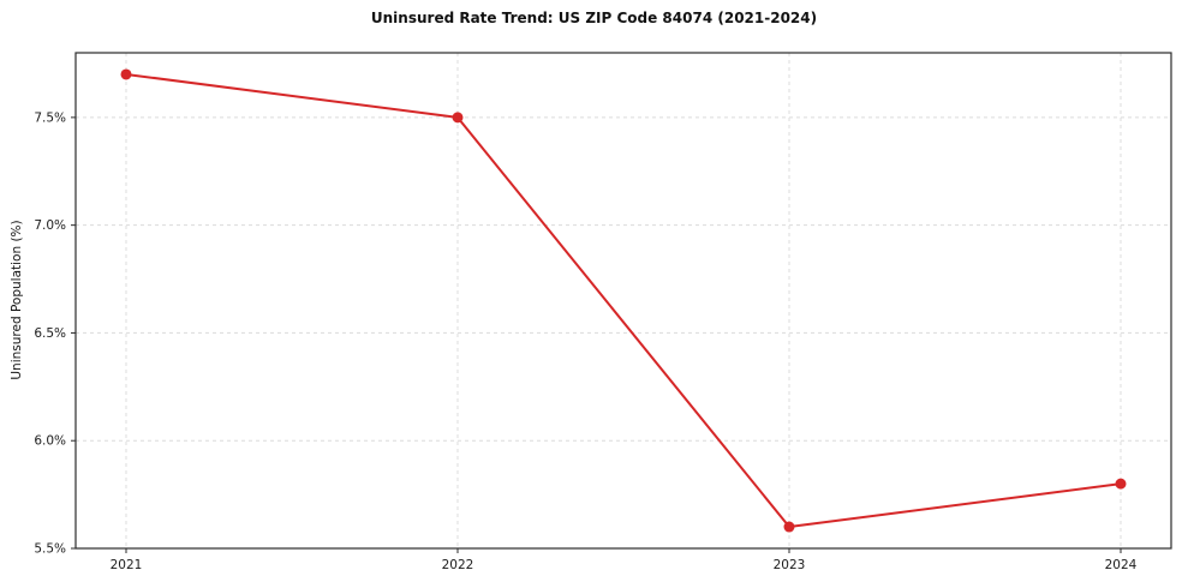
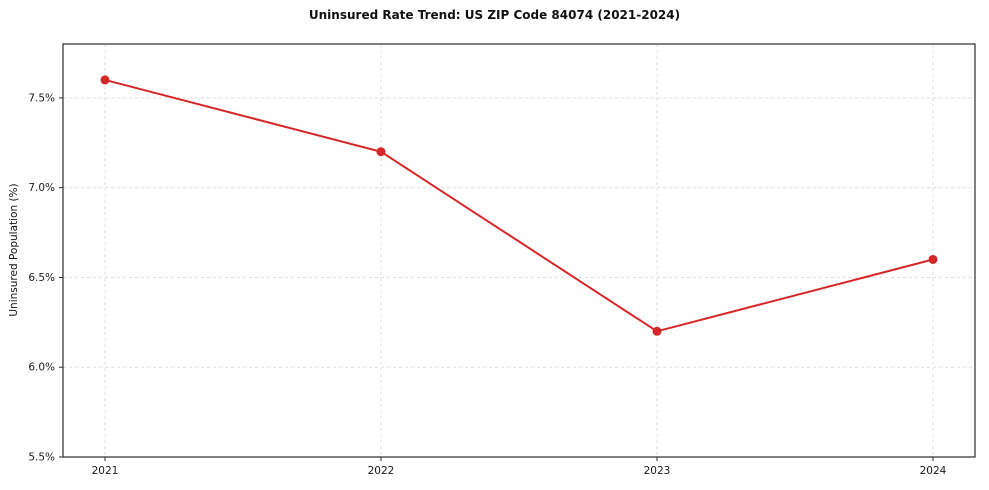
2021: 7.7% -> 7.6%
2022: 7.5% -> 7.2%
2023: 5.6% -> 6.2%
2024: 5.8% -> 6.6%
